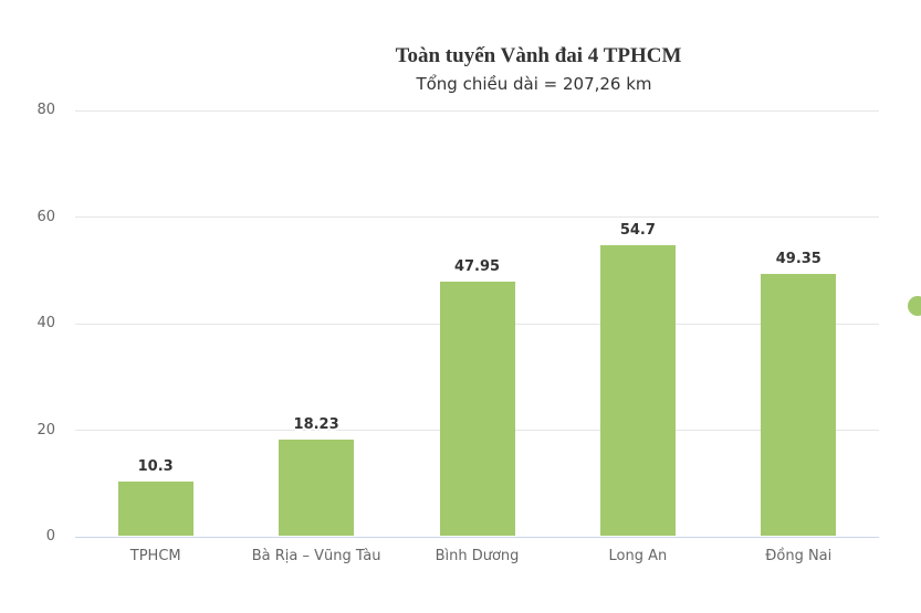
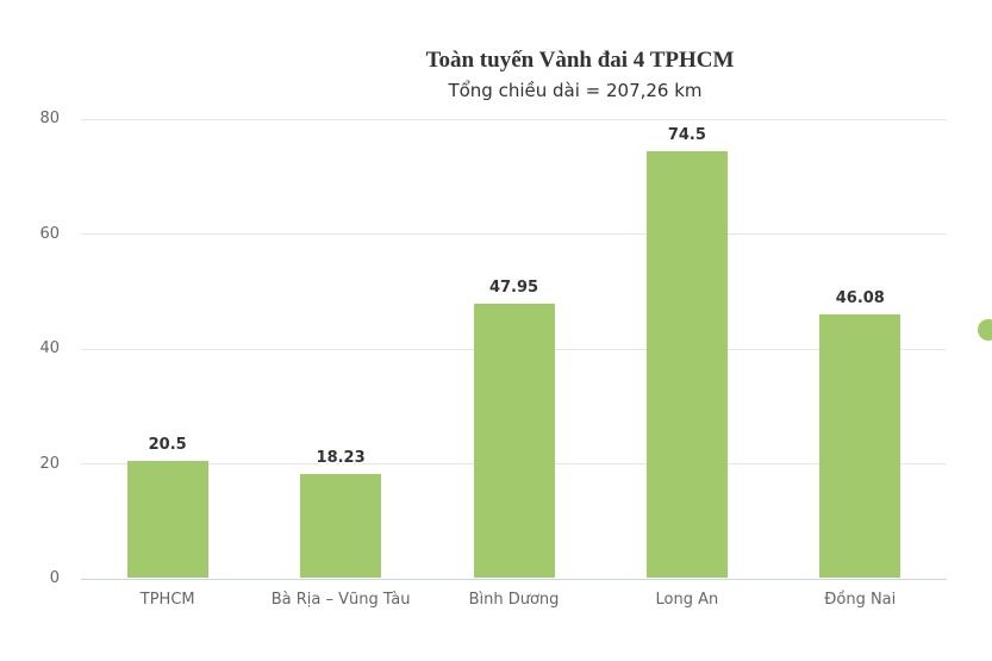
TPHCM: 10.3 -> 20.5
Long An: 54.7 -> 74.5
Đồng Nai: 49.35 -> 46.08
